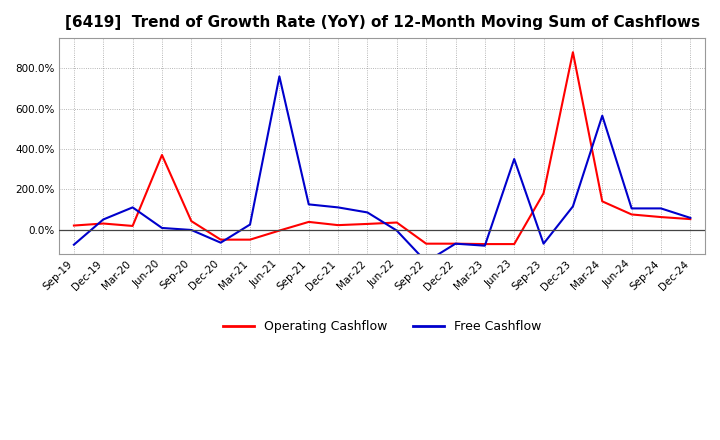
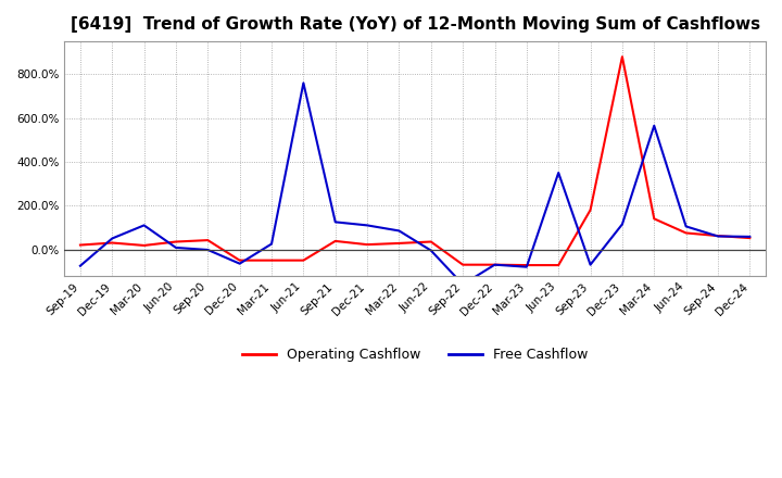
Operating Cashflow/Jun-20: 370% -> 35%
Operating Cashflow/Jun-21: -5% -> -50%
Free Cashflow/Sep-24: 105% -> 60%
